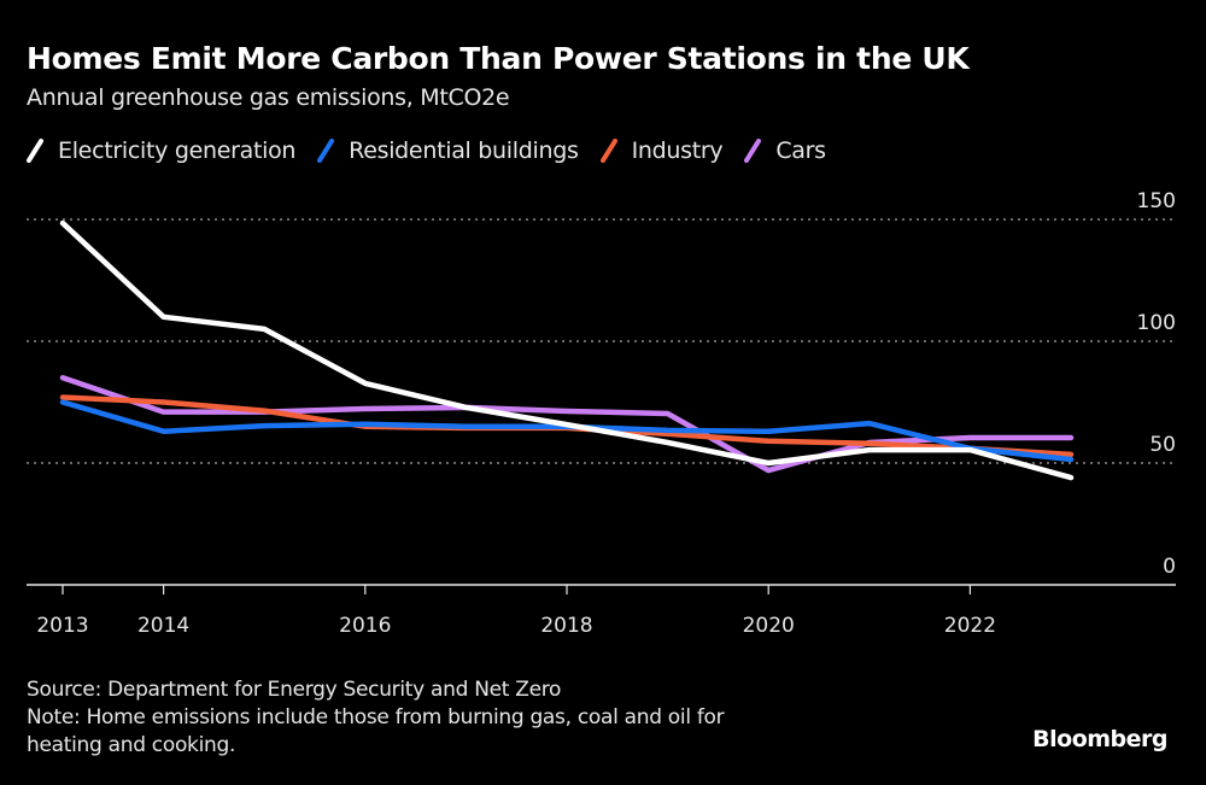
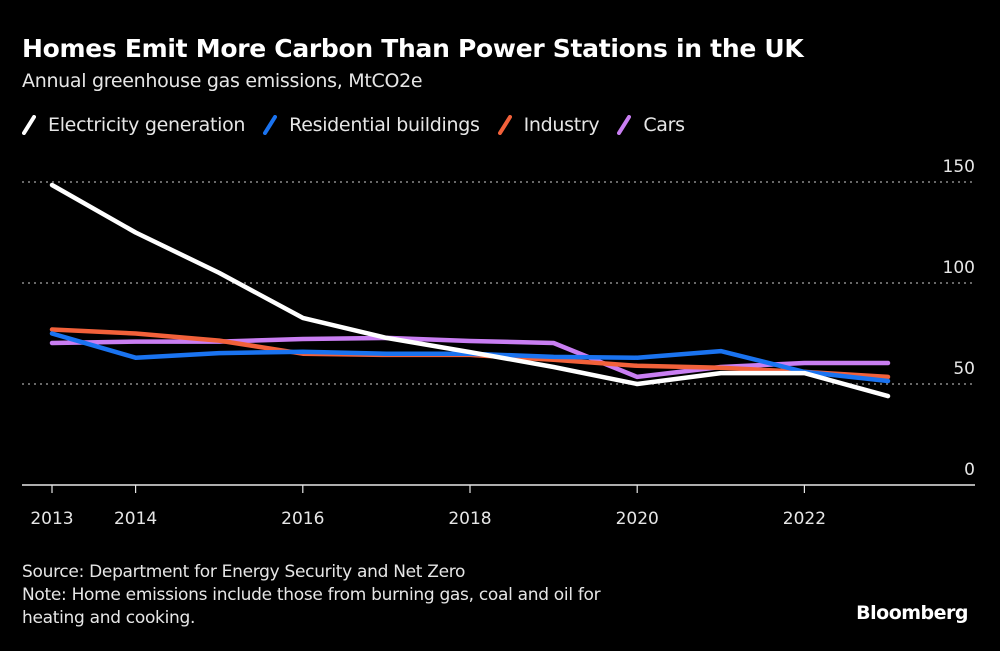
Cars/2013: 85 -> 70
Electricity generation/2014: 110 -> 125
Cars/2020: 47 -> 54
